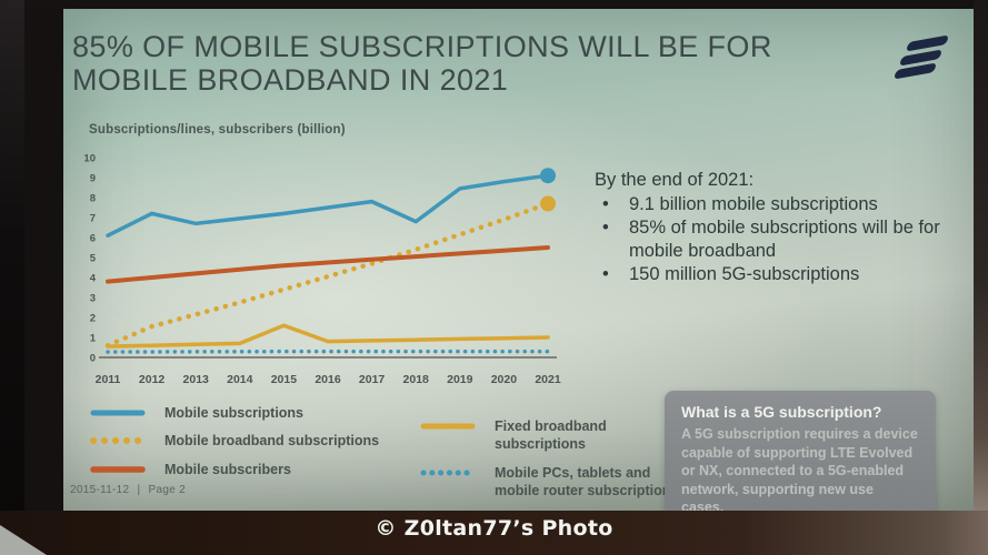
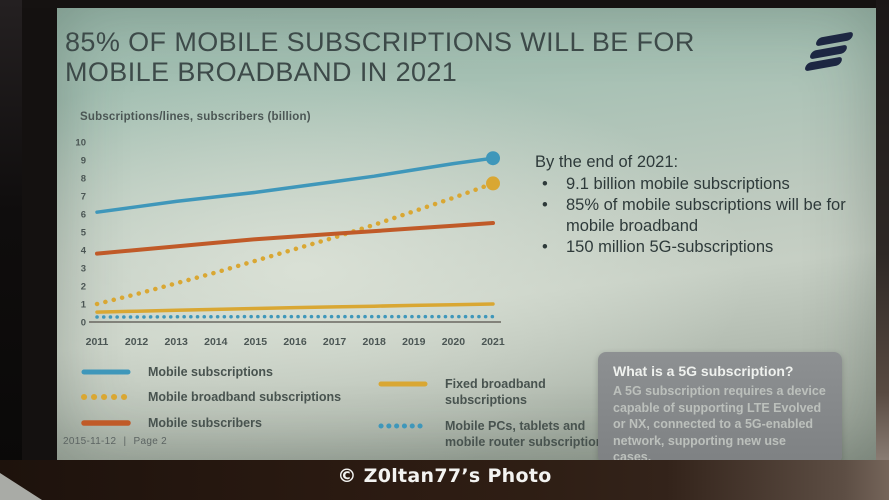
Mobile broadband subscriptions/2011: 0.6 -> 1.0
Mobile subscriptions/2012: 7.2 -> 6.4
Fixed broadband subscriptions/2015: 1.6 -> 0.8
Mobile subscriptions/2018: 6.8 -> 8.1
